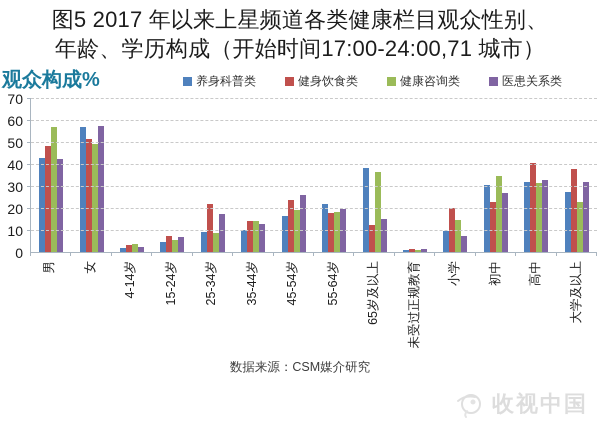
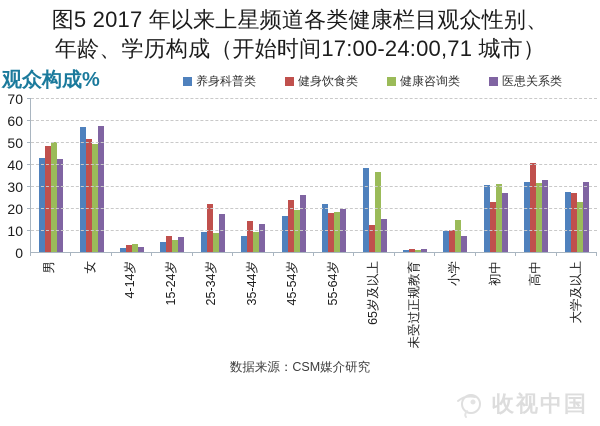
健康咨询类/男: 57 -> 50
养身科普类/35-44岁: 10 -> 8
健康咨询类/35-44岁: 14 -> 9
健身饮食类/小学: 20 -> 10
健康咨询类/初中: 35 -> 31
健身饮食类/大学及以上: 38 -> 27
